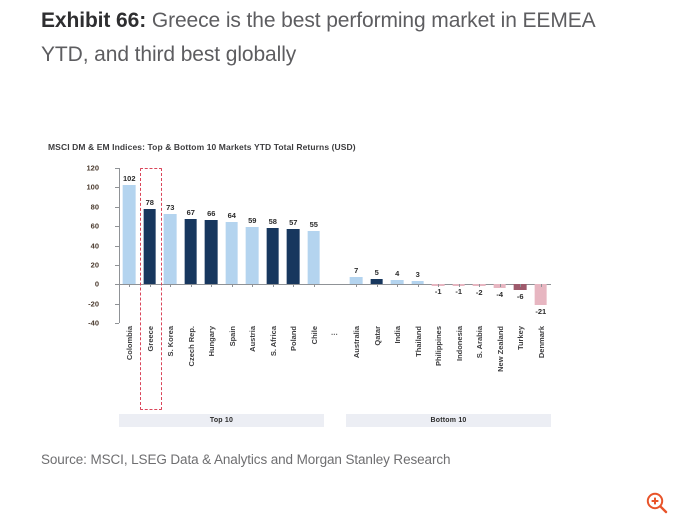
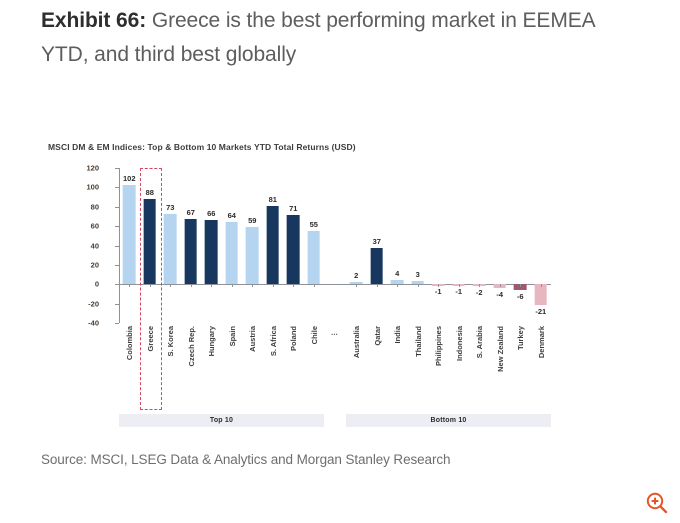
Greece: 78 -> 88
S. Africa: 58 -> 81
Poland: 57 -> 71
Australia: 7 -> 2
Qatar: 5 -> 37
